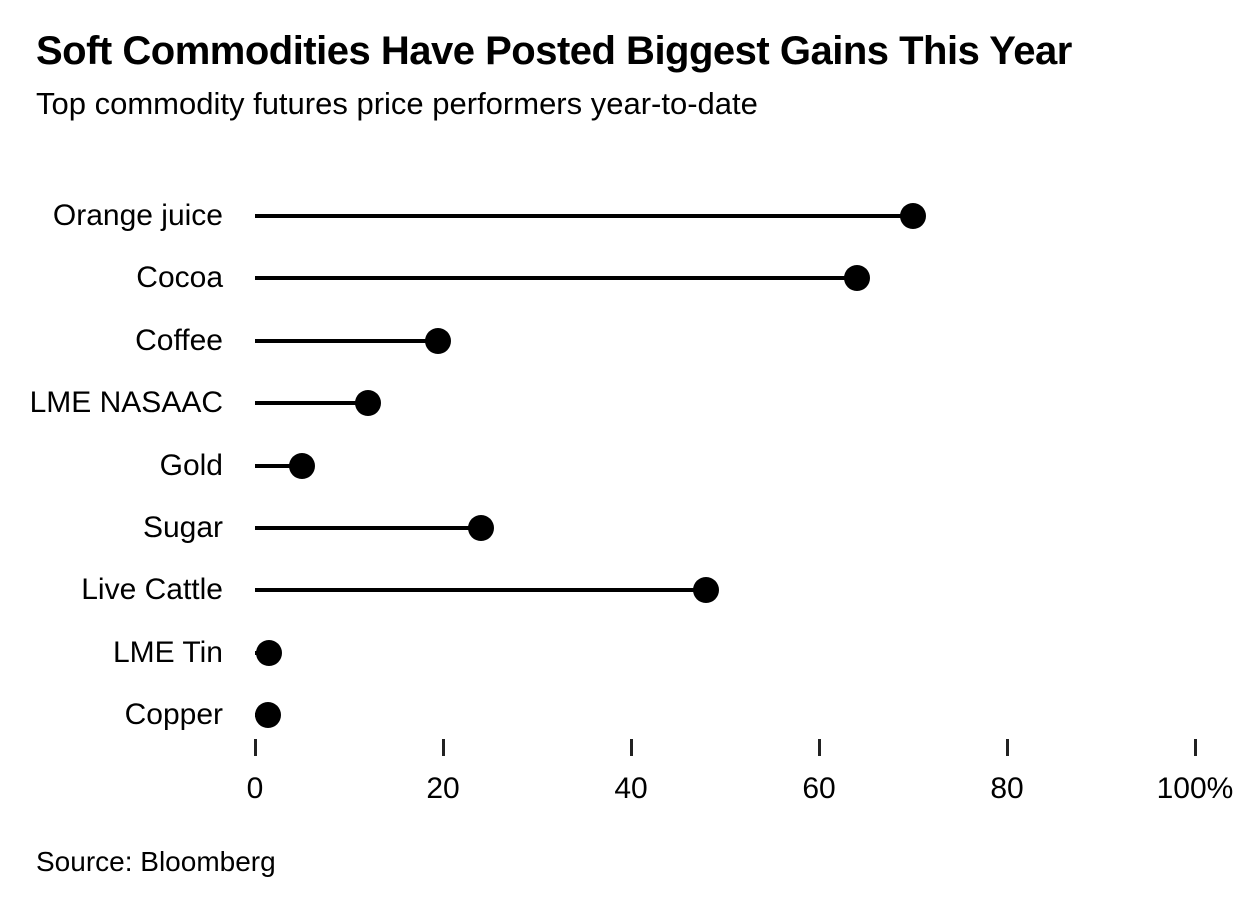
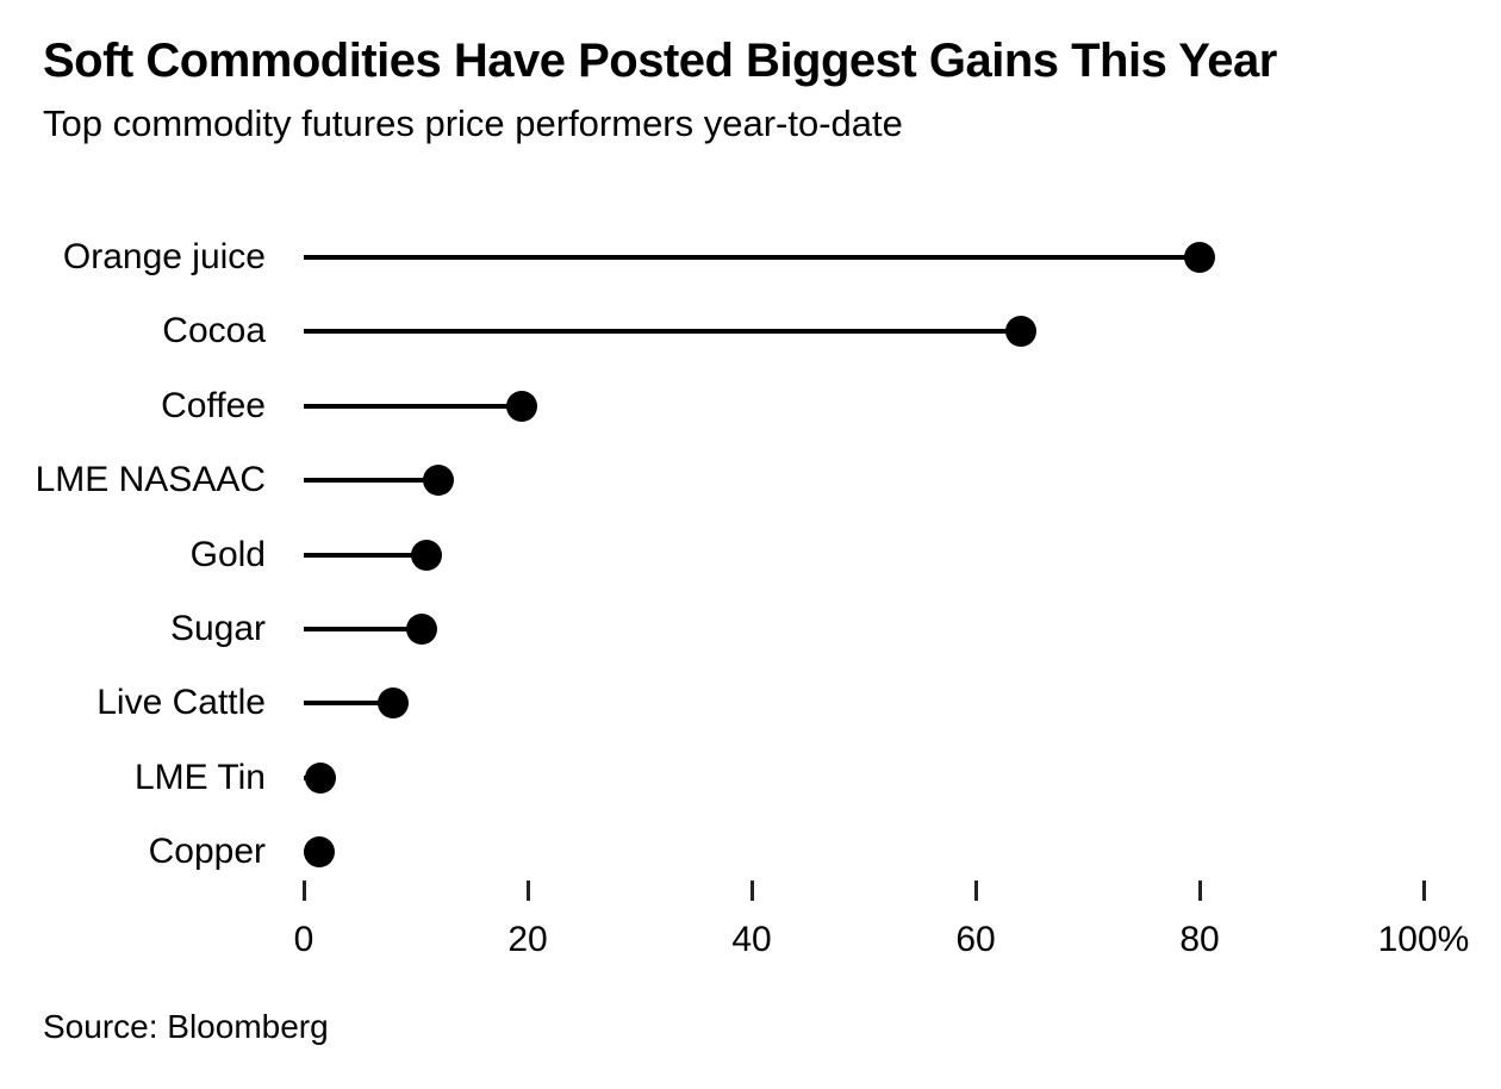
Orange juice: 70% -> 80%
Gold: 5% -> 11%
Sugar: 24% -> 10%
Live Cattle: 48% -> 8%
